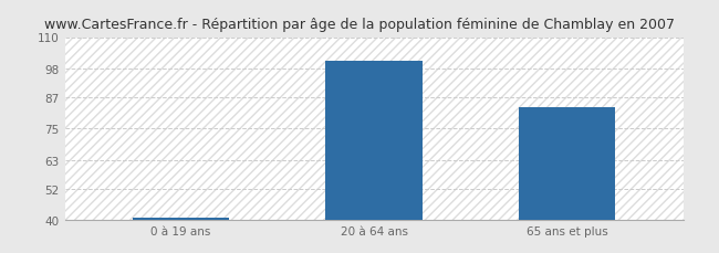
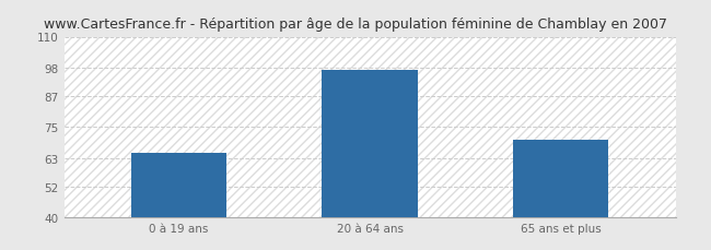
0 à 19 ans: 41 -> 65
20 à 64 ans: 101 -> 97
65 ans et plus: 83 -> 70
